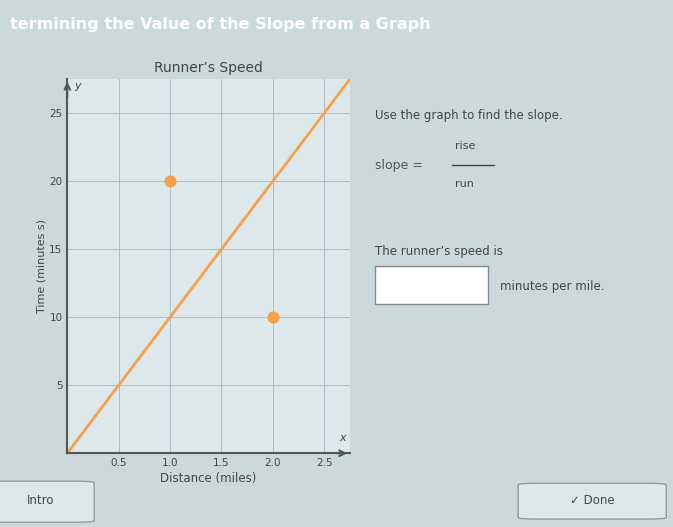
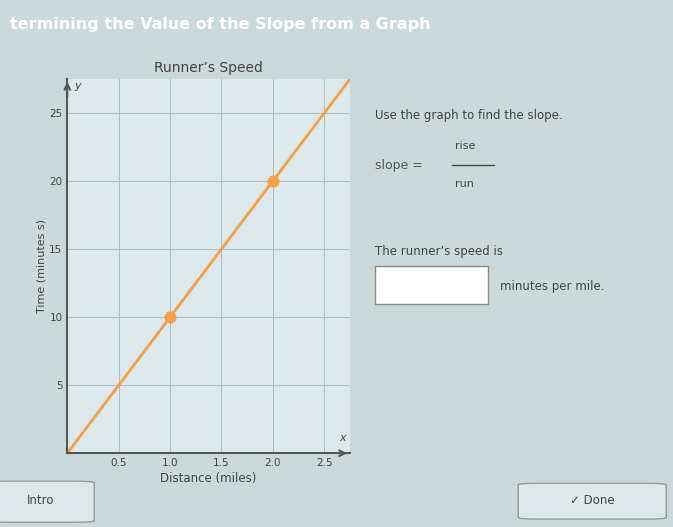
1.0: 20 -> 10
2.0: 10 -> 20
